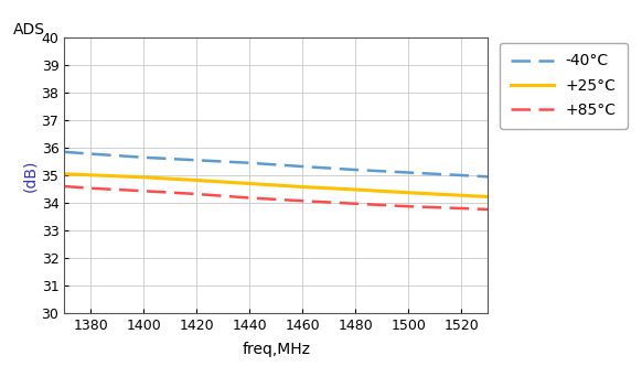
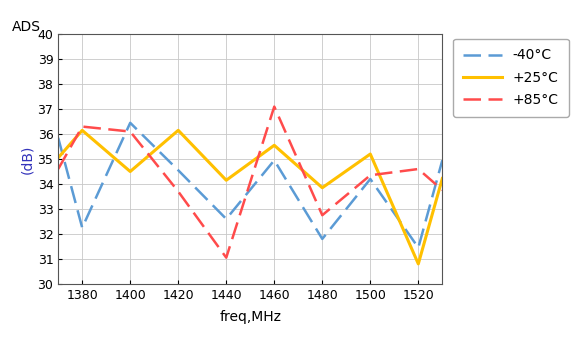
-40°C/1380: 35.78 -> 32.25
+25°C/1380: 35.01 -> 36.15
+85°C/1380: 34.53 -> 36.30
-40°C/1400: 35.65 -> 36.45
+25°C/1400: 34.93 -> 34.50
+85°C/1400: 34.43 -> 36.10
-40°C/1420: 35.55 -> 34.55
+25°C/1420: 34.82 -> 36.15
+85°C/1420: 34.32 -> 33.70
-40°C/1440: 35.45 -> 32.60
+25°C/1440: 34.70 -> 34.15
+85°C/1440: 34.18 -> 31.05
-40°C/1460: 35.32 -> 34.95
+25°C/1460: 34.58 -> 35.55
+85°C/1460: 34.07 -> 37.10
-40°C/1480: 35.20 -> 31.80
+25°C/1480: 34.48 -> 33.85
+85°C/1480: 33.97 -> 32.75
-40°C/1500: 35.10 -> 34.20
+25°C/1500: 34.37 -> 35.20
+85°C/1500: 33.87 -> 34.35
-40°C/1520: 35.00 -> 31.45
+25°C/1520: 34.27 -> 30.80
+85°C/1520: 33.80 -> 34.60
